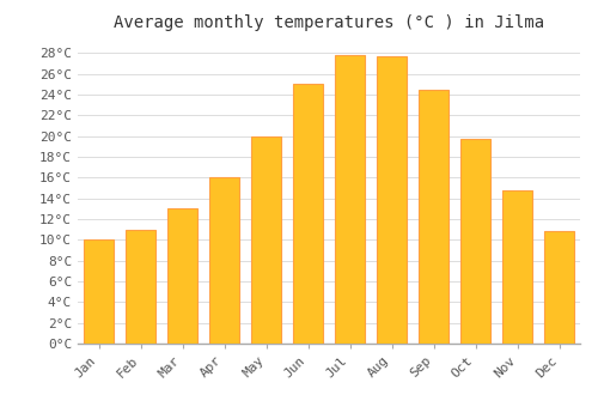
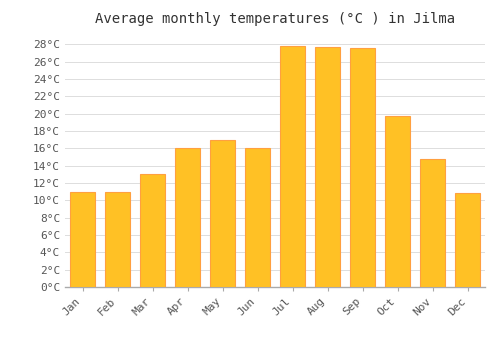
Jan: 10.0°C -> 11.0°C
May: 20.0°C -> 17.0°C
Jun: 25.0°C -> 16.0°C
Sep: 24.5°C -> 27.6°C
